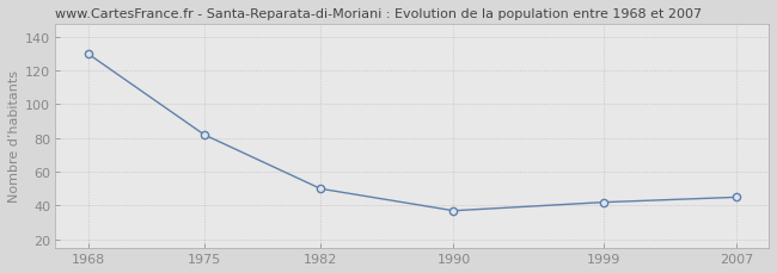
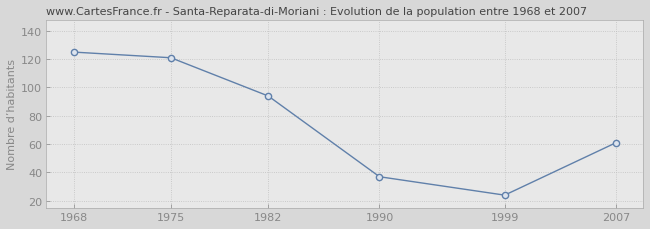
1968: 130 -> 125
1975: 82 -> 121
1982: 50 -> 94
1999: 42 -> 24
2007: 45 -> 61
